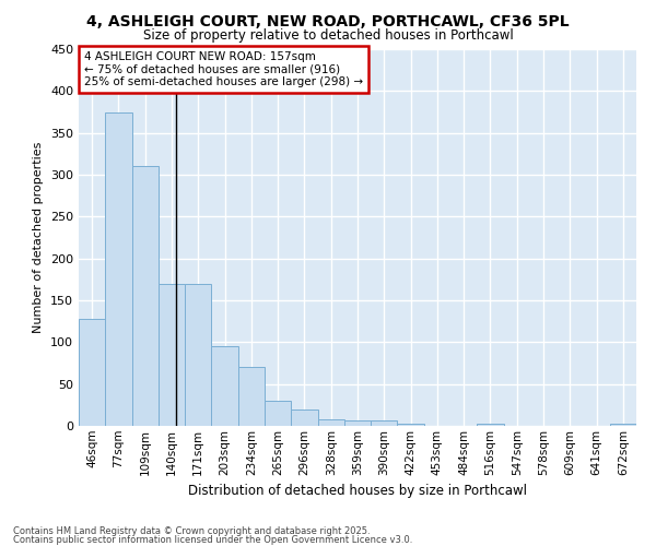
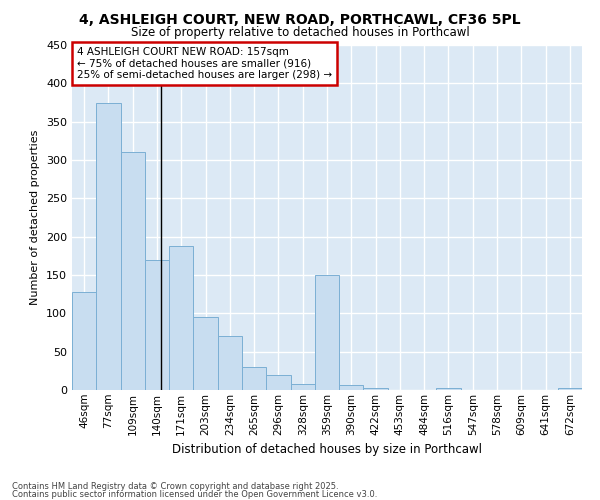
171sqm: 170 -> 188
359sqm: 6 -> 150
